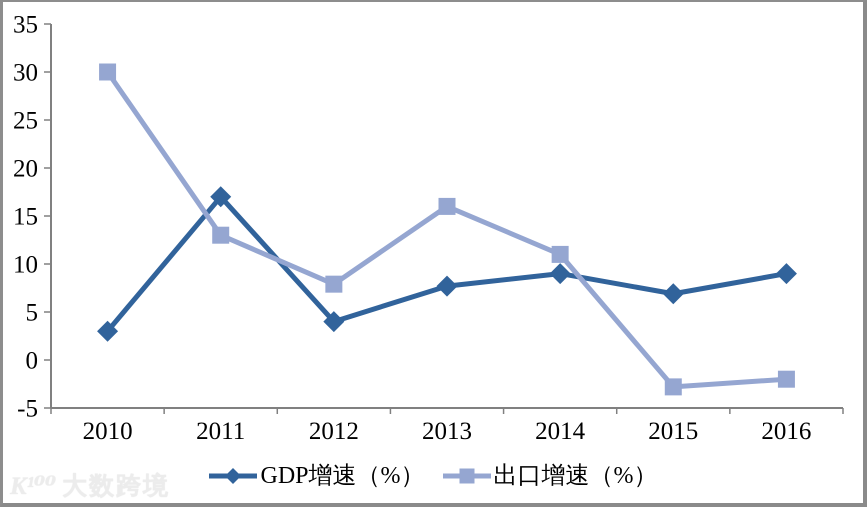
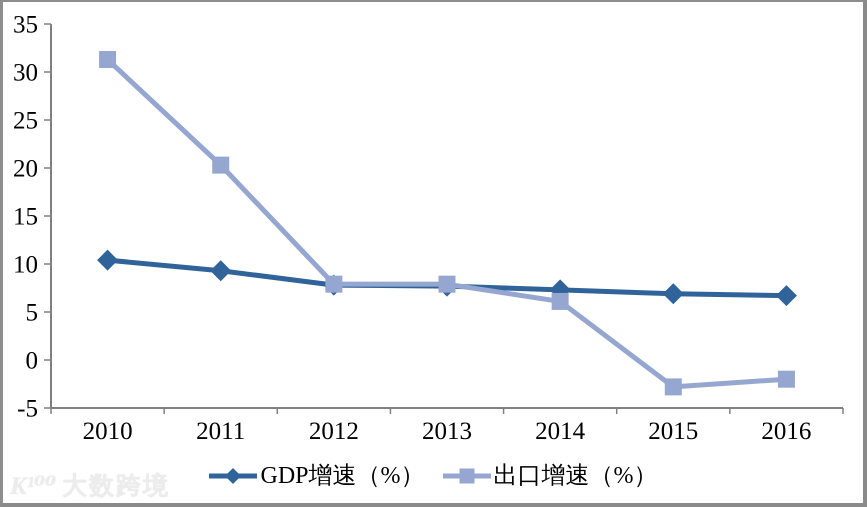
GDP增速（%）/2010: 3 -> 10
出口增速（%）/2010: 30 -> 31
GDP增速（%）/2011: 17 -> 9
出口增速（%）/2011: 13 -> 20
GDP增速（%）/2012: 4 -> 8
出口增速（%）/2013: 16 -> 8
GDP增速（%）/2014: 9 -> 7
出口增速（%）/2014: 11 -> 6
GDP增速（%）/2016: 9 -> 7
